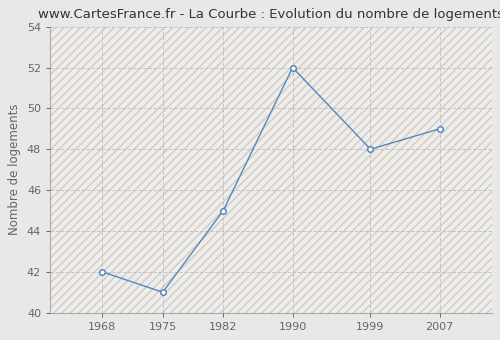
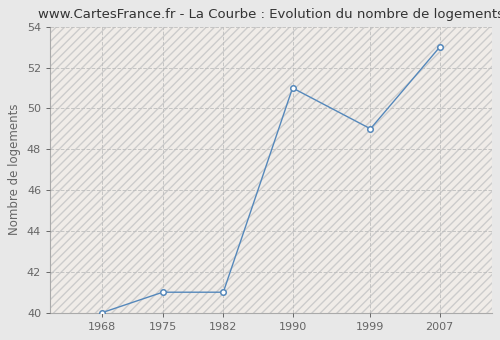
1968: 42 -> 40
1982: 45 -> 41
1990: 52 -> 51
1999: 48 -> 49
2007: 49 -> 53
